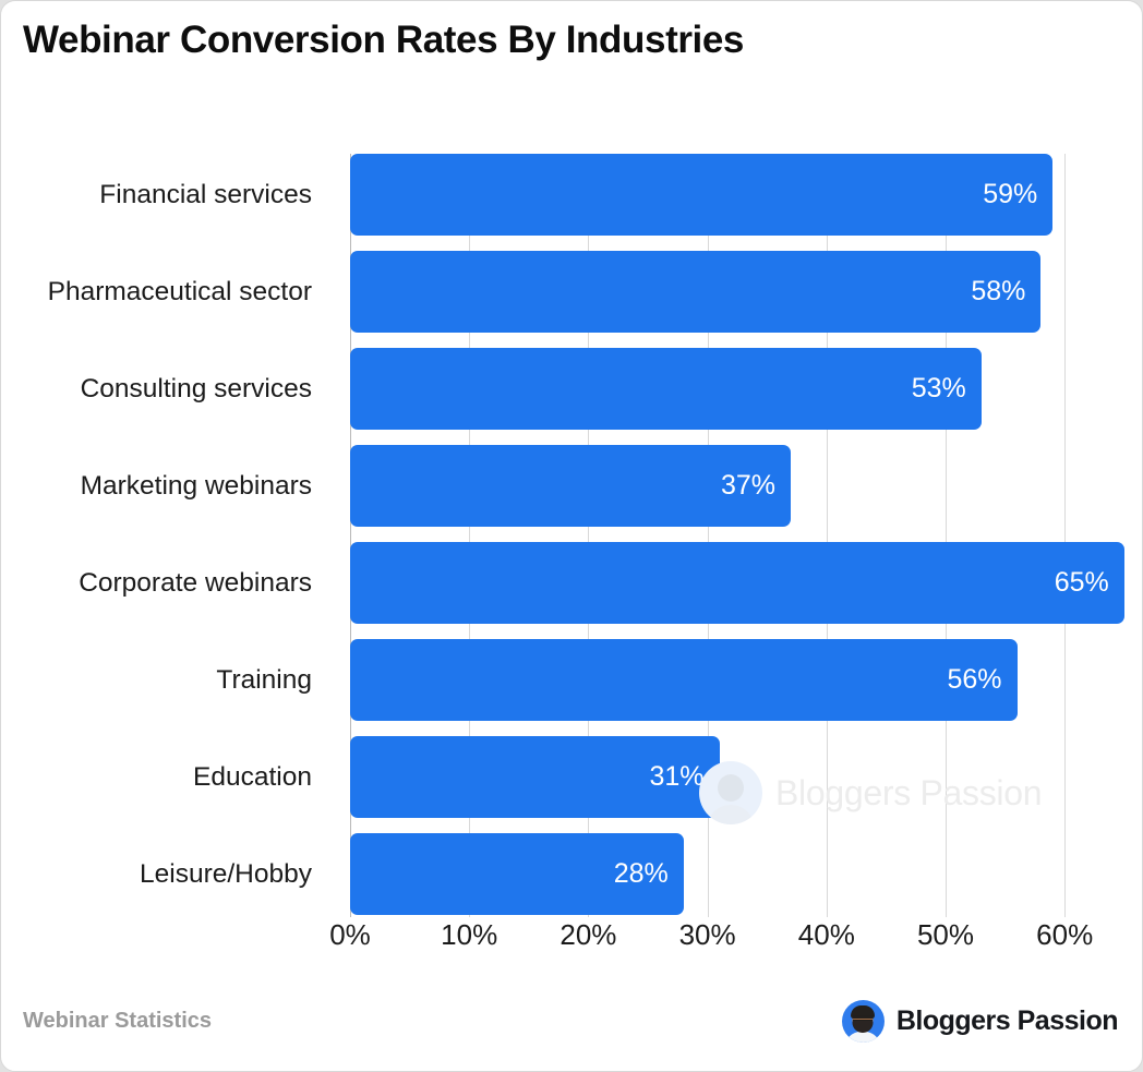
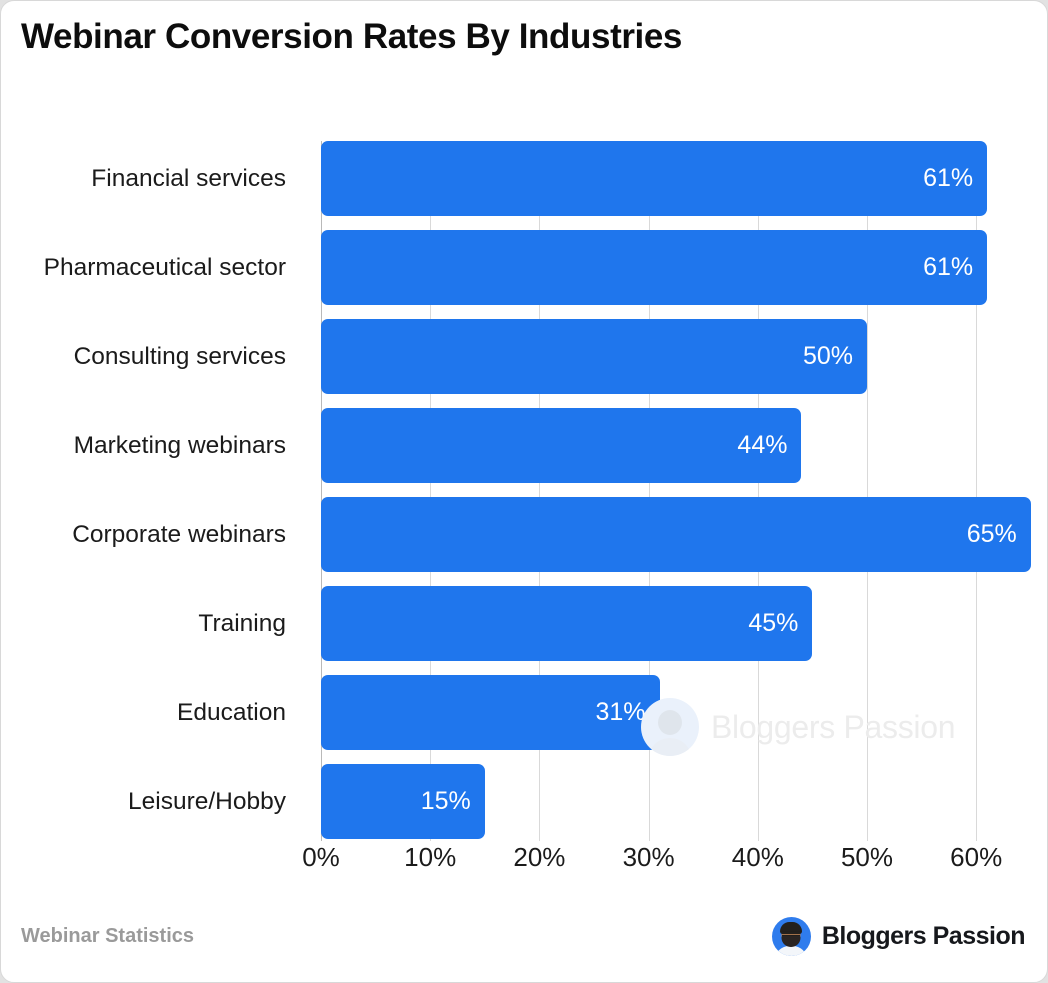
Financial services: 59% -> 61%
Pharmaceutical sector: 58% -> 61%
Consulting services: 53% -> 50%
Marketing webinars: 37% -> 44%
Training: 56% -> 45%
Leisure/Hobby: 28% -> 15%
